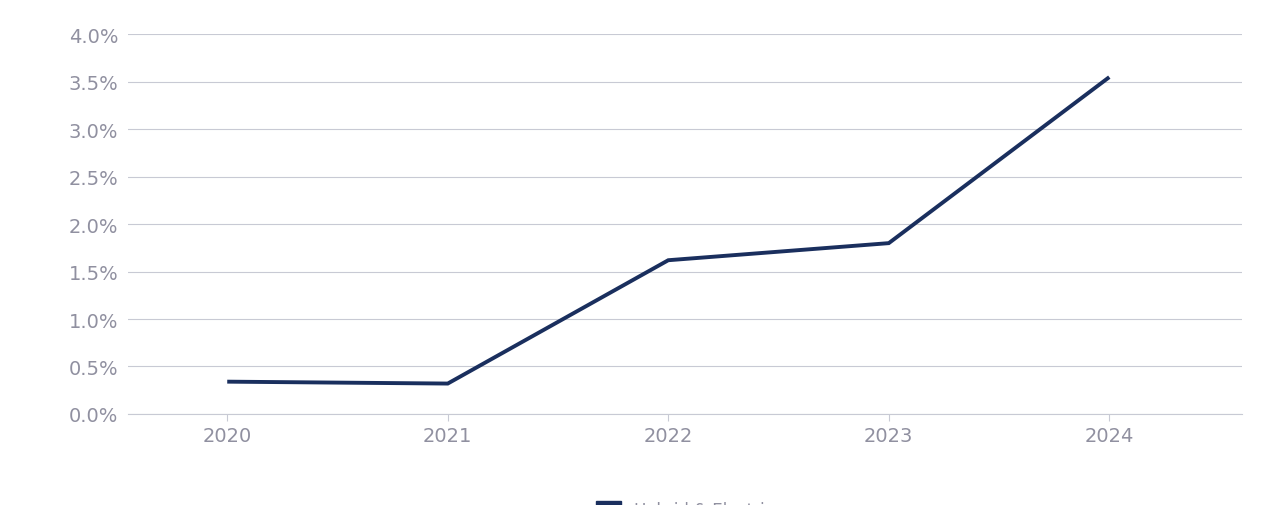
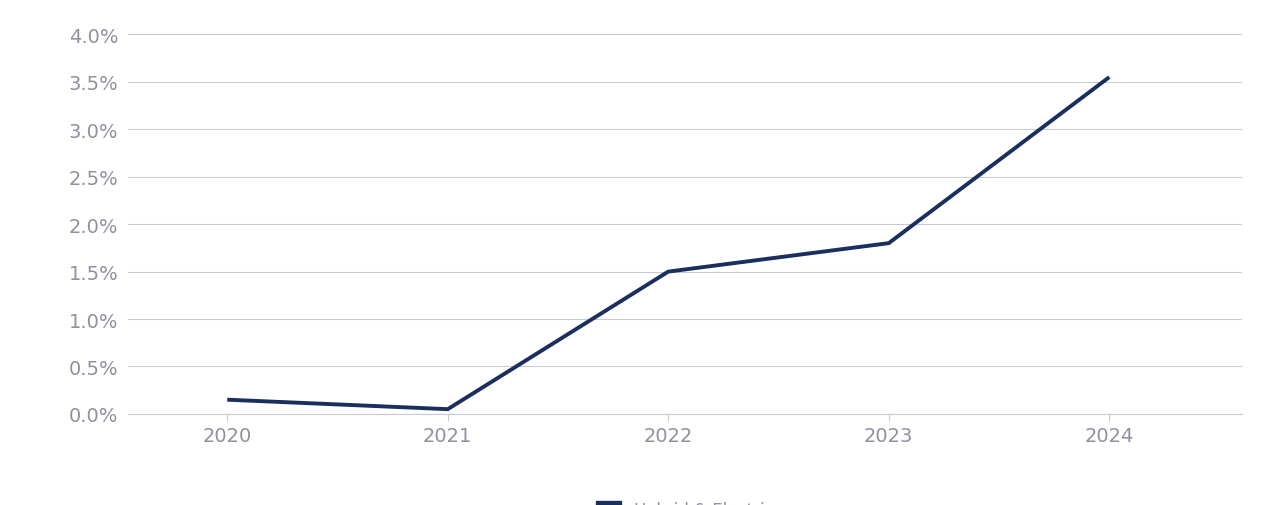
2020: 0.34% -> 0.15%
2021: 0.32% -> 0.05%
2022: 1.62% -> 1.50%
